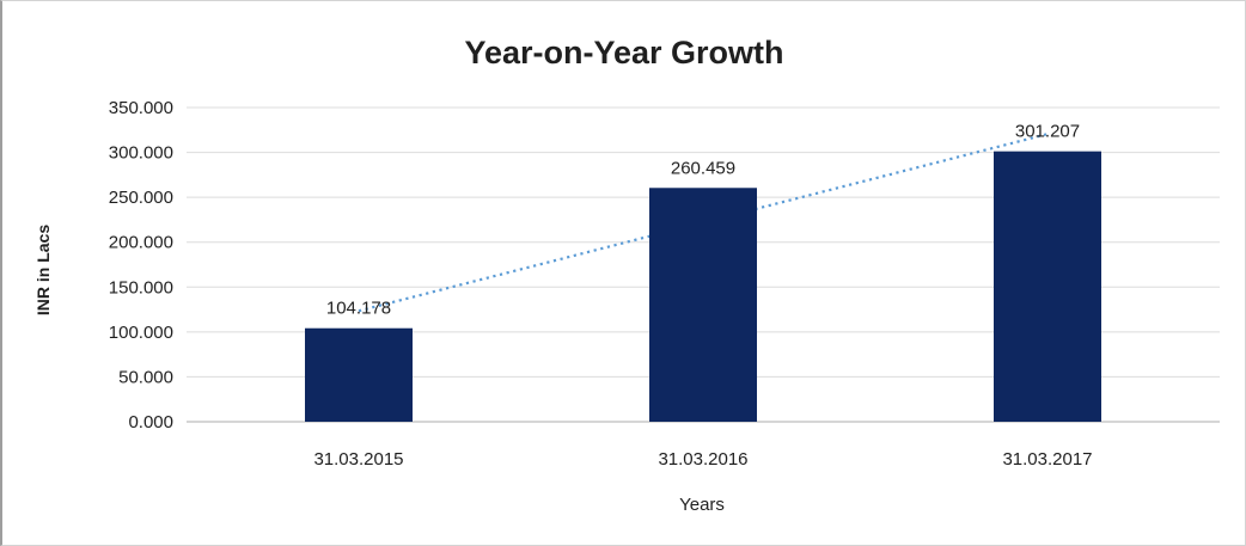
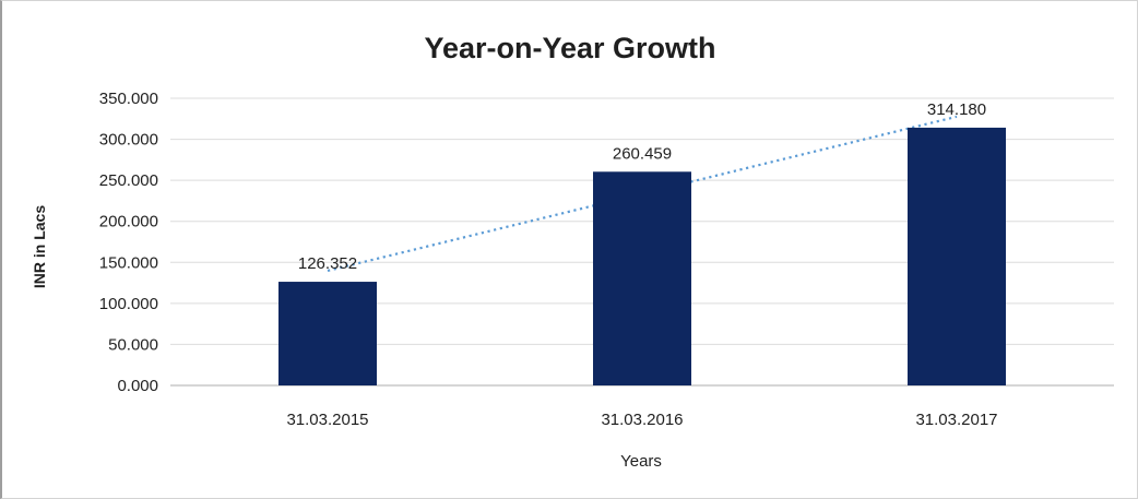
31.03.2015: 104.178 -> 126.352
31.03.2017: 301.207 -> 314.180
